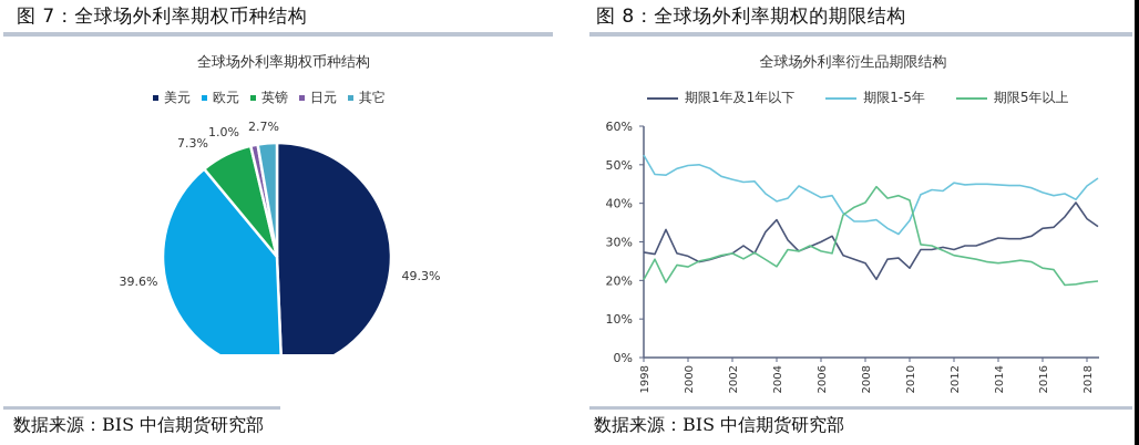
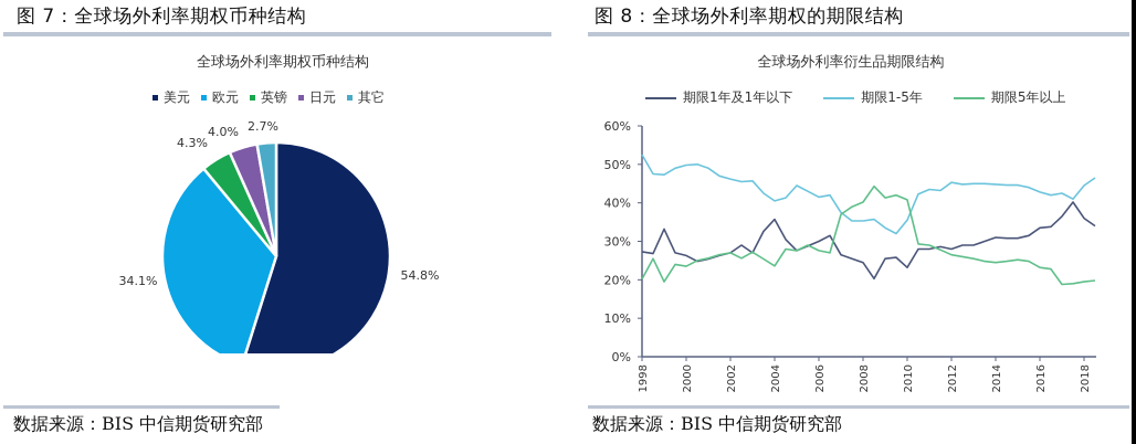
全球场外利率期权币种结构/美元: 49.3% -> 54.8%
全球场外利率期权币种结构/欧元: 39.6% -> 34.1%
全球场外利率期权币种结构/英镑: 7.3% -> 4.3%
全球场外利率期权币种结构/日元: 1.0% -> 4.0%
